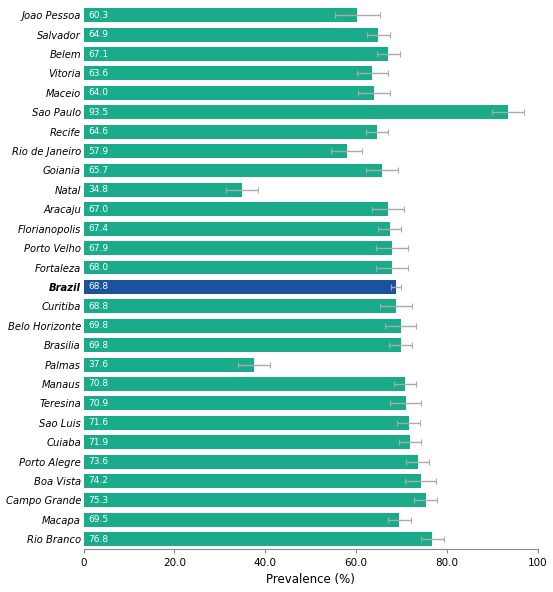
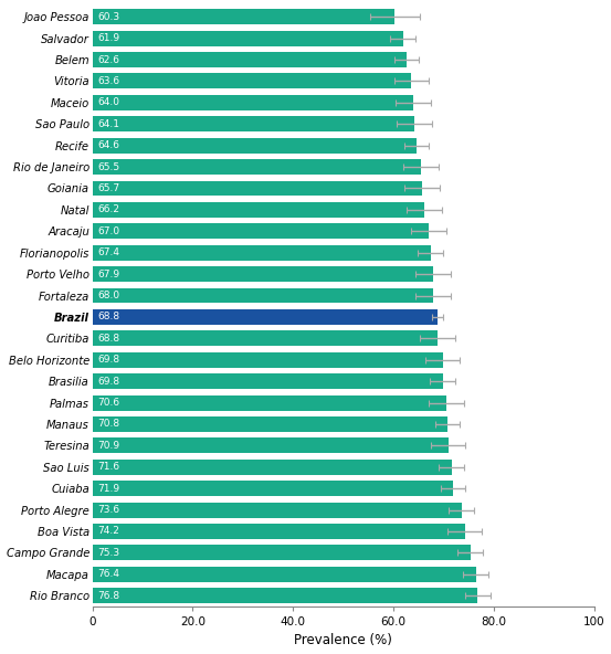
Salvador: 64.9 -> 61.9
Belem: 67.1 -> 62.6
Sao Paulo: 93.5 -> 64.1
Rio de Janeiro: 57.9 -> 65.5
Natal: 34.8 -> 66.2
Palmas: 37.6 -> 70.6
Macapa: 69.5 -> 76.4
